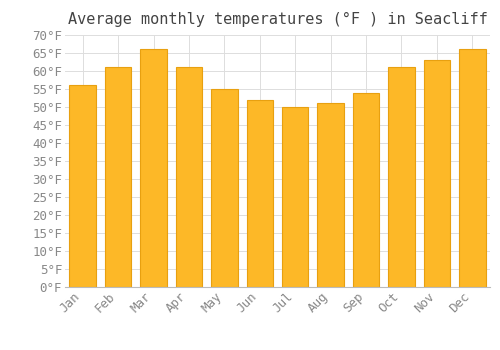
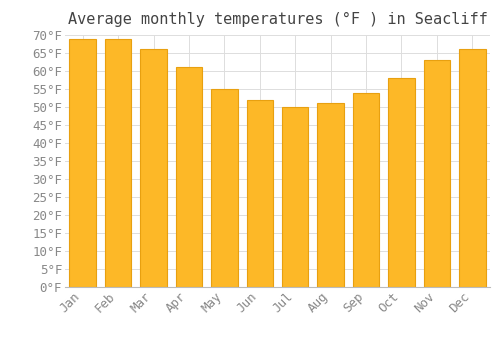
Jan: 56°F -> 69°F
Feb: 61°F -> 69°F
Oct: 61°F -> 58°F
